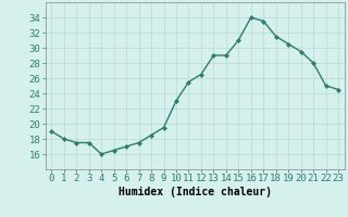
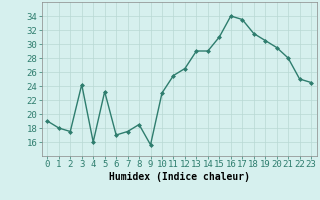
3: 17.5 -> 24.2
5: 16.5 -> 23.2
9: 19.5 -> 15.6
